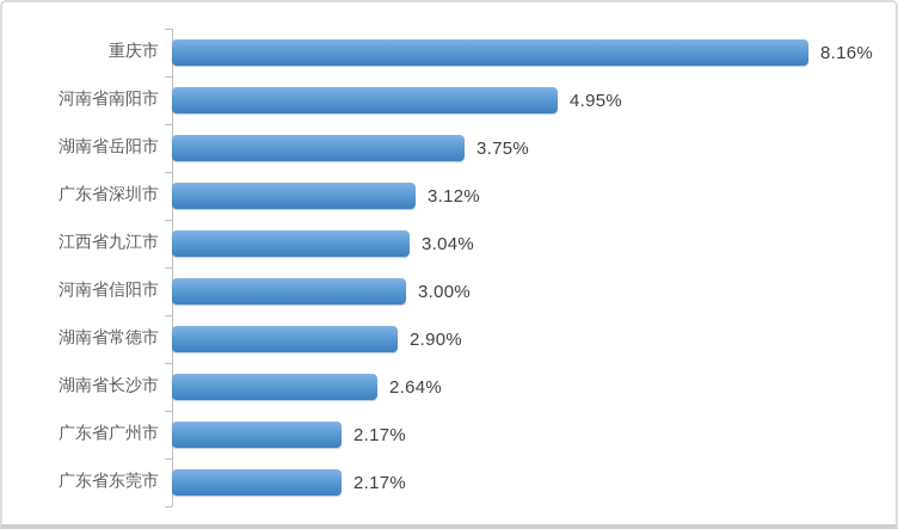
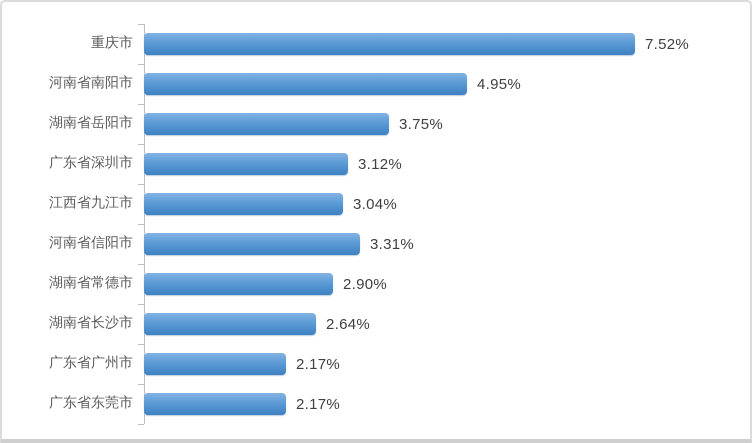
重庆市: 8.16% -> 7.52%
河南省信阳市: 3.00% -> 3.31%
